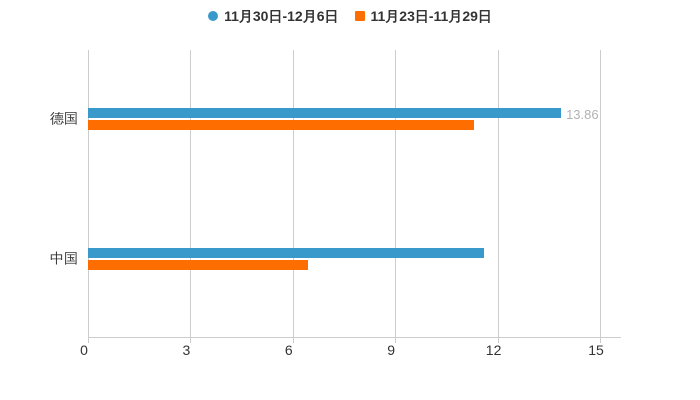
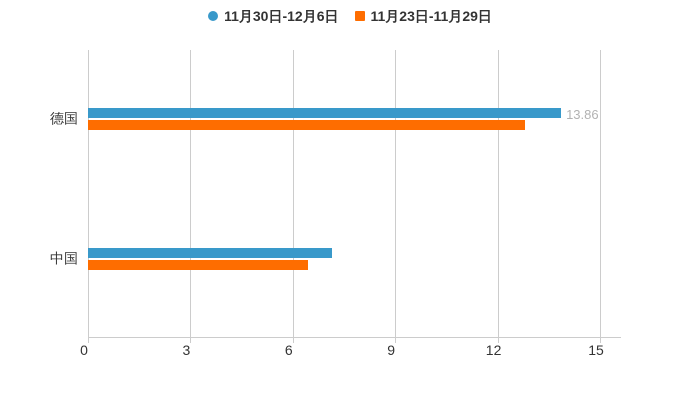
11月23日-11月29日/德国: 11.3 -> 12.8
11月30日-12月6日/中国: 11.6 -> 7.2
